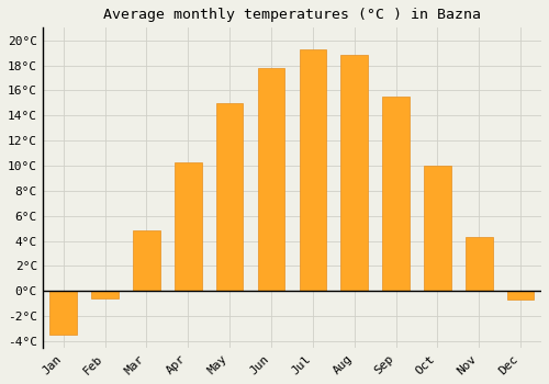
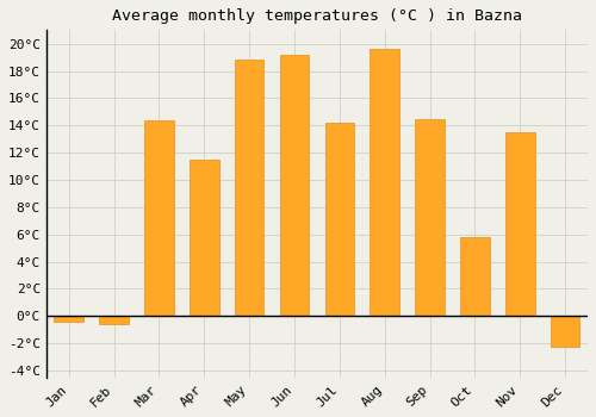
Jan: -3.5°C -> -0.4°C
Mar: 4.8°C -> 14.4°C
Apr: 10.3°C -> 11.5°C
May: 15.0°C -> 18.8°C
Jun: 17.8°C -> 19.2°C
Jul: 19.3°C -> 14.2°C
Aug: 18.8°C -> 19.6°C
Sep: 15.5°C -> 14.5°C
Oct: 10.0°C -> 5.8°C
Nov: 4.3°C -> 13.5°C
Dec: -0.7°C -> -2.2°C
